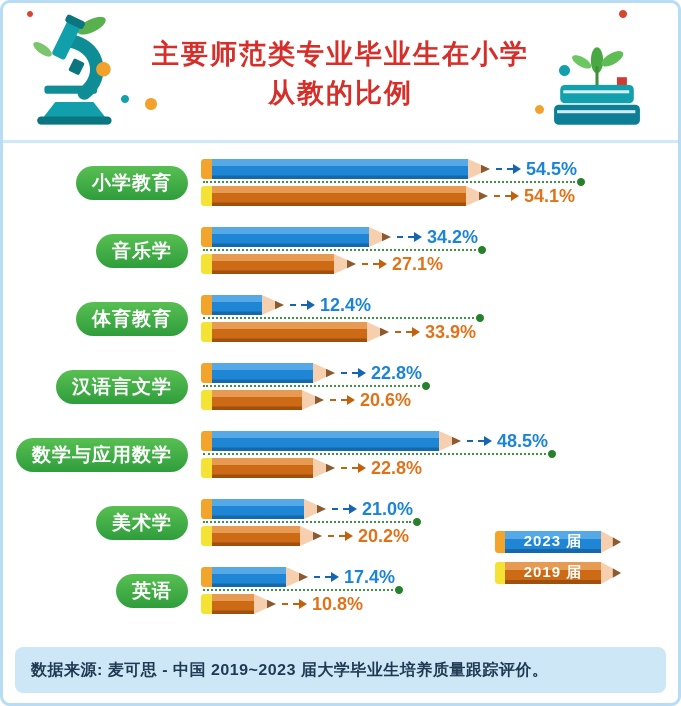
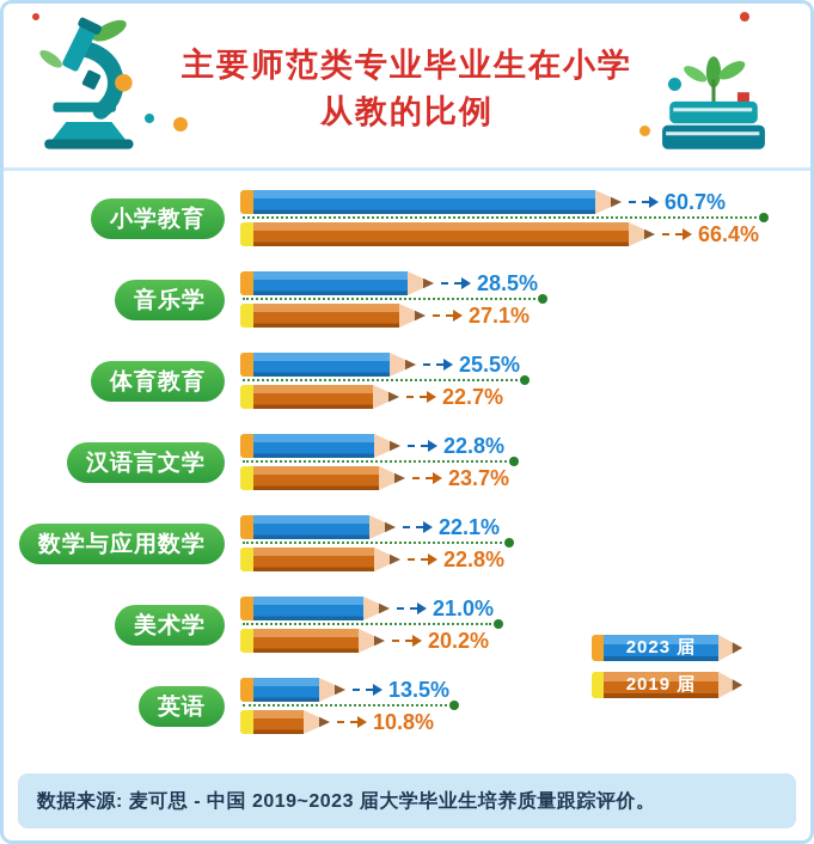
2023 届/小学教育: 54.5% -> 60.7%
2019 届/小学教育: 54.1% -> 66.4%
2023 届/音乐学: 34.2% -> 28.5%
2023 届/体育教育: 12.4% -> 25.5%
2019 届/体育教育: 33.9% -> 22.7%
2019 届/汉语言文学: 20.6% -> 23.7%
2023 届/数学与应用数学: 48.5% -> 22.1%
2023 届/英语: 17.4% -> 13.5%
